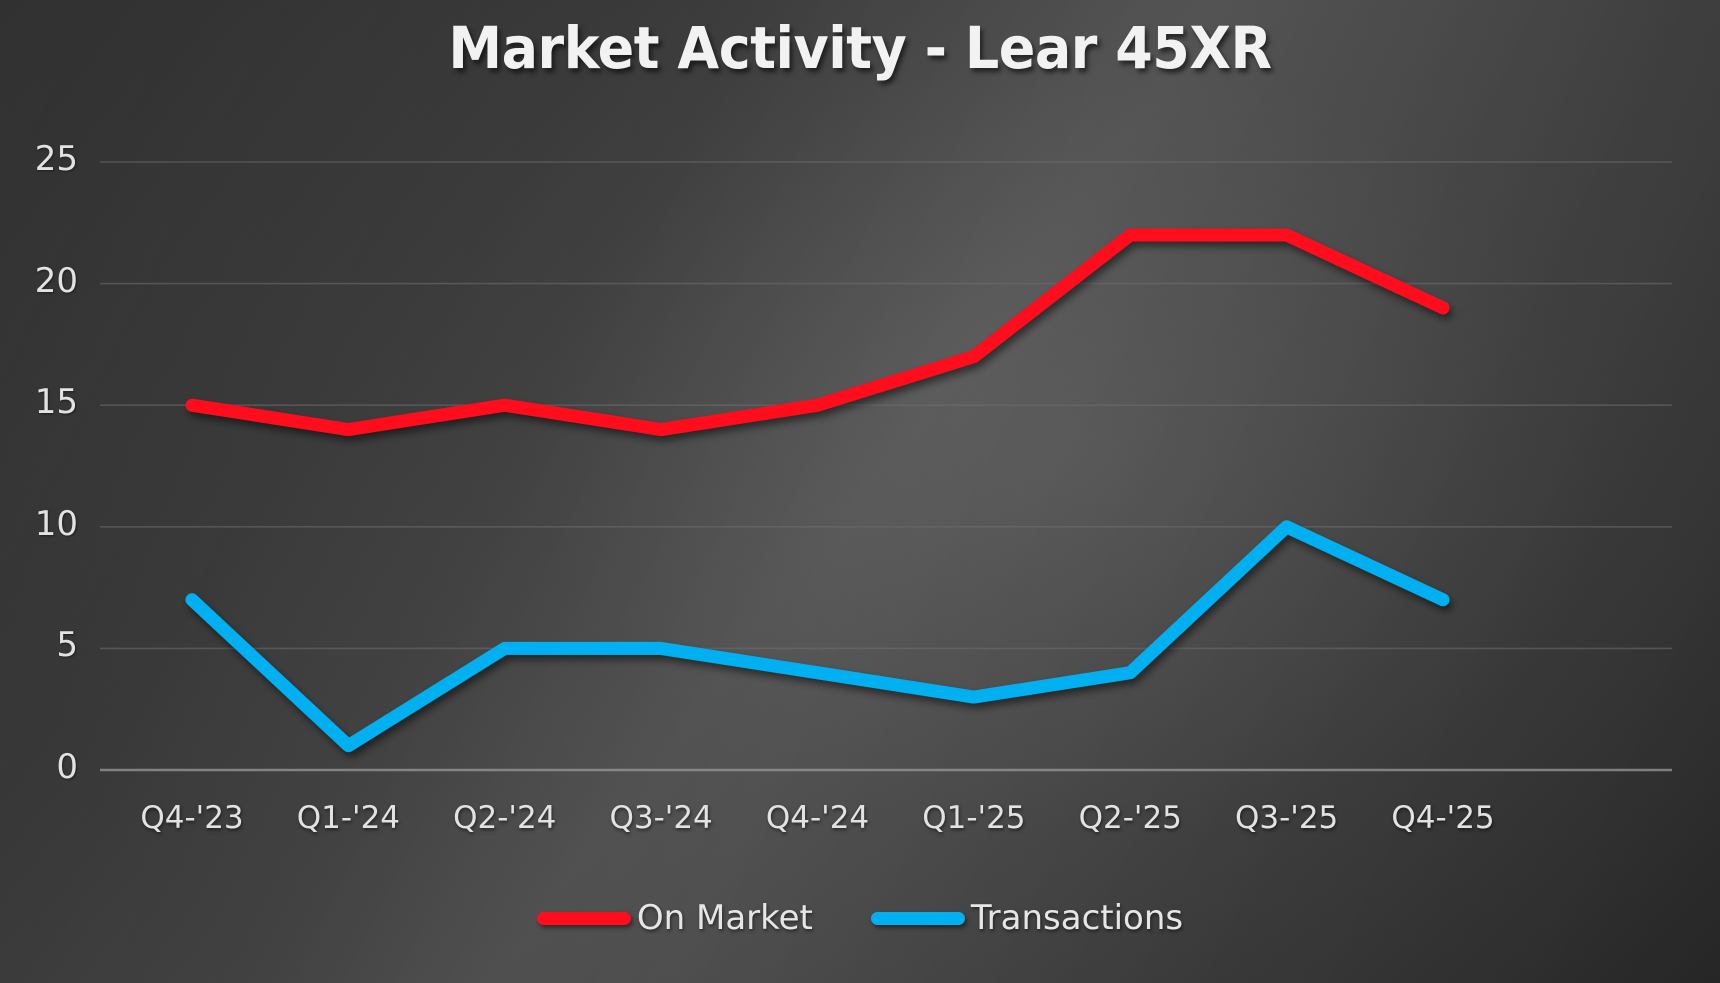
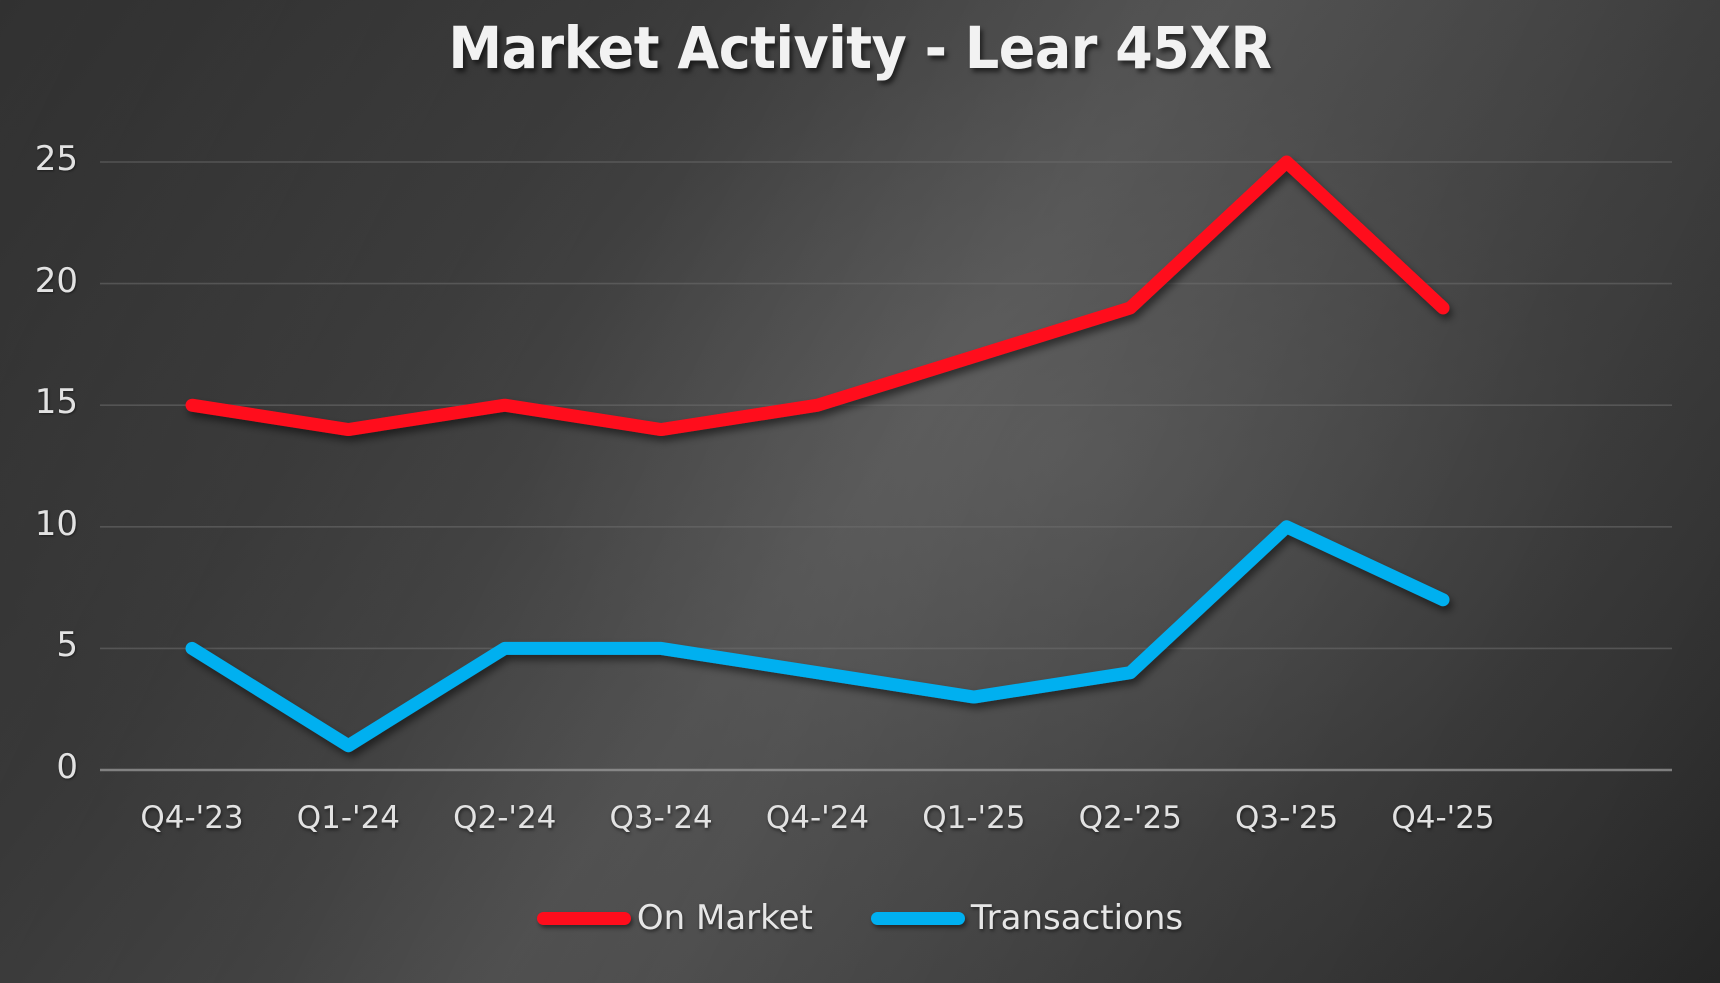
Transactions/Q4-'23: 7 -> 5
On Market/Q2-'25: 22 -> 19
On Market/Q3-'25: 22 -> 25
